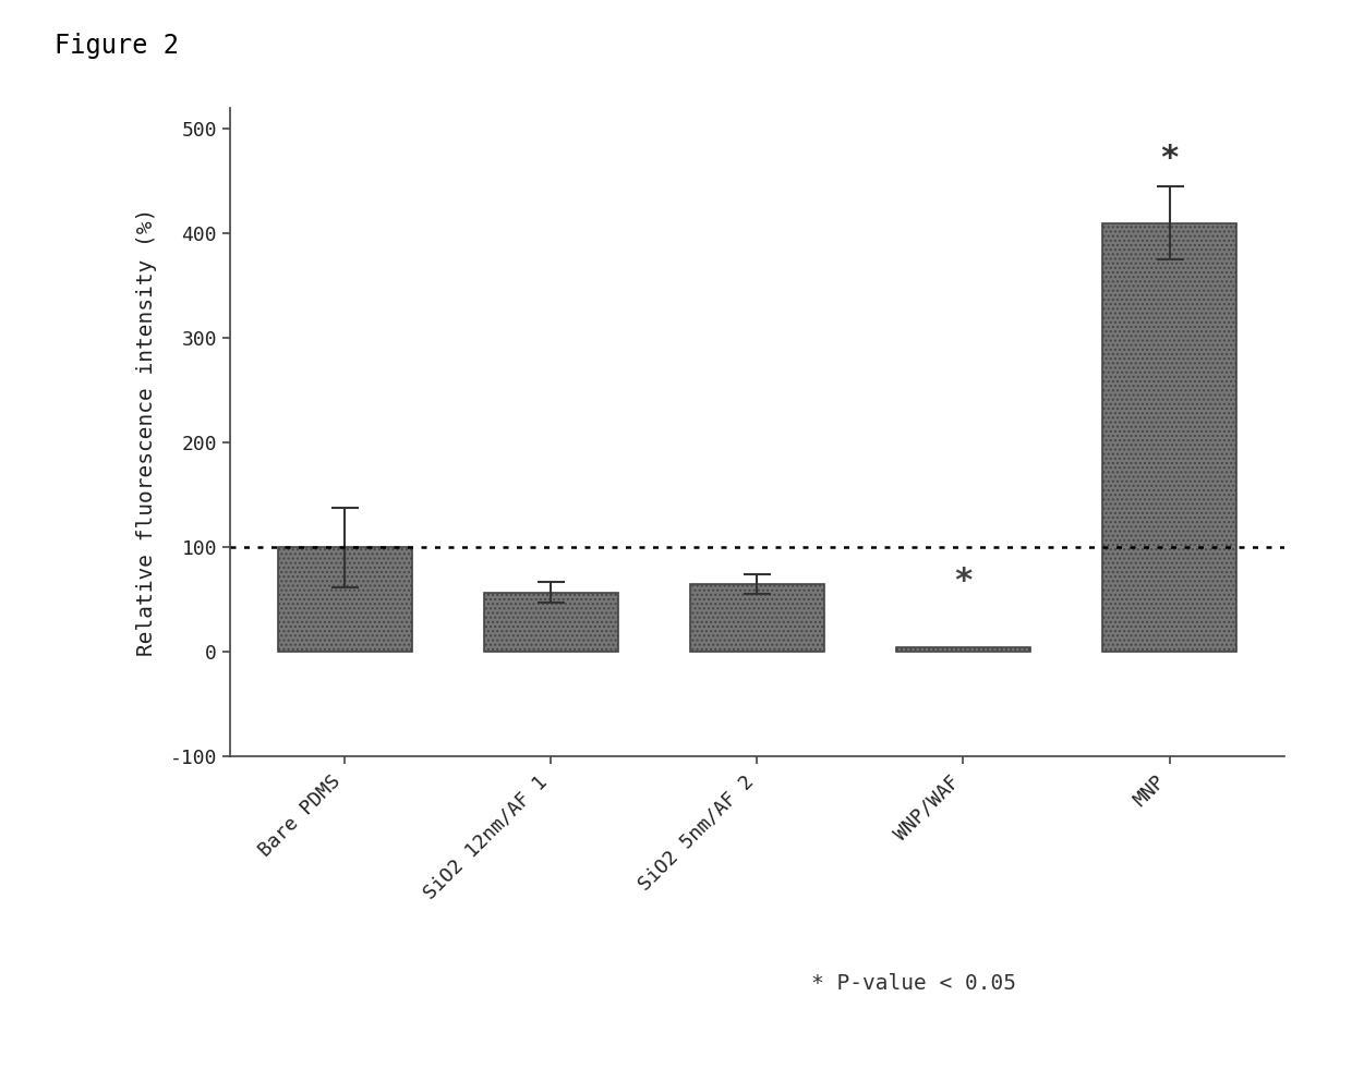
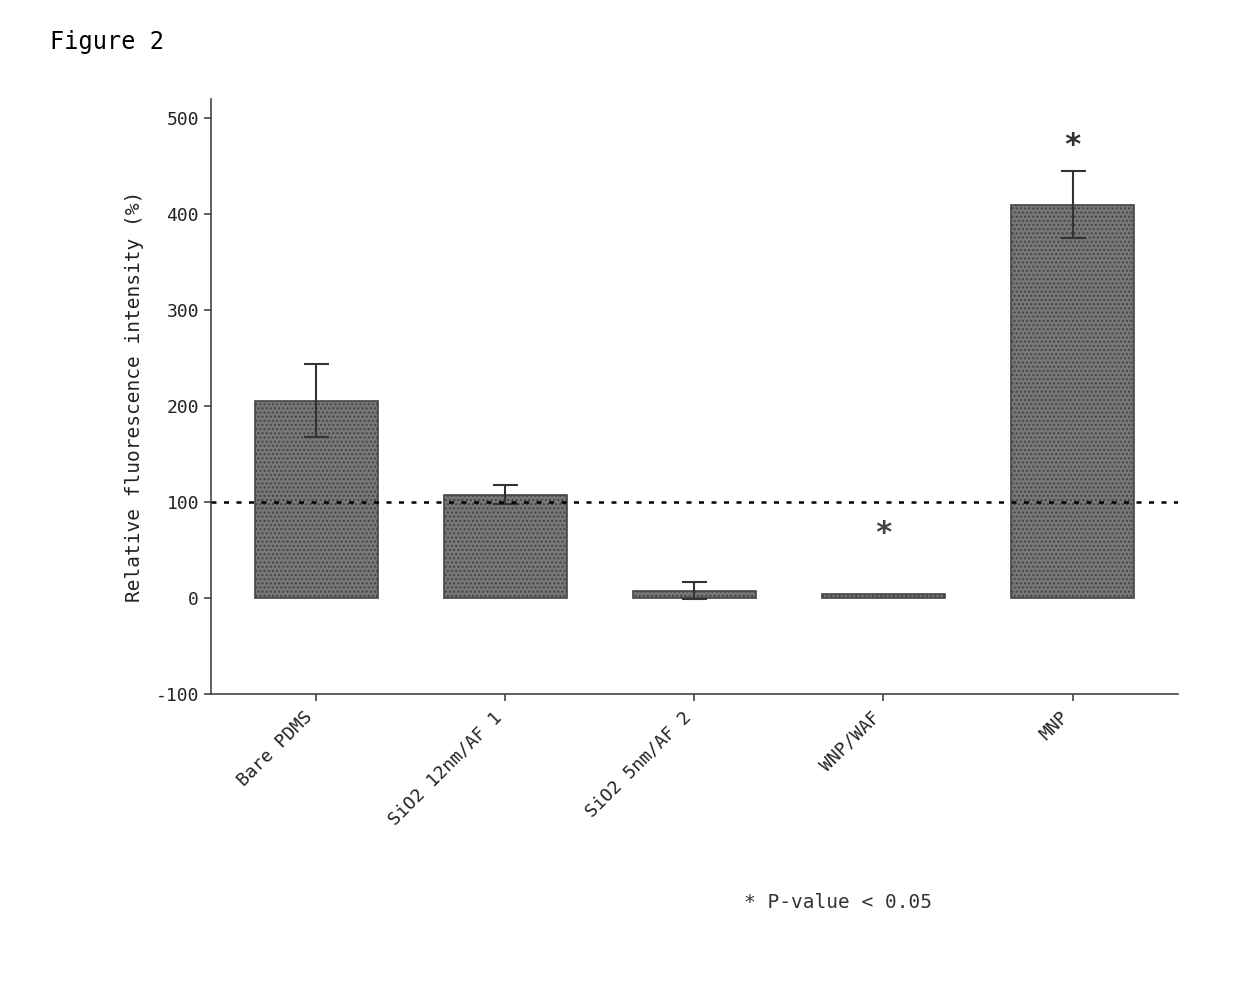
Bare PDMS: 100 -> 206
SiO2 12nm/AF 1: 57 -> 108
SiO2 5nm/AF 2: 65 -> 8
